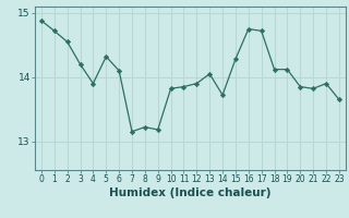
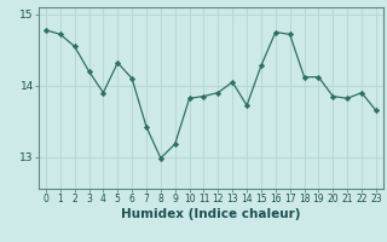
0: 14.88 -> 14.78
7: 13.15 -> 13.42
8: 13.22 -> 12.98
